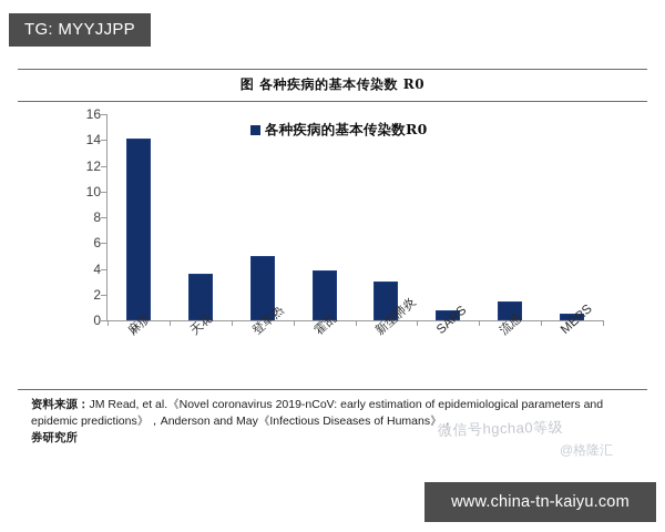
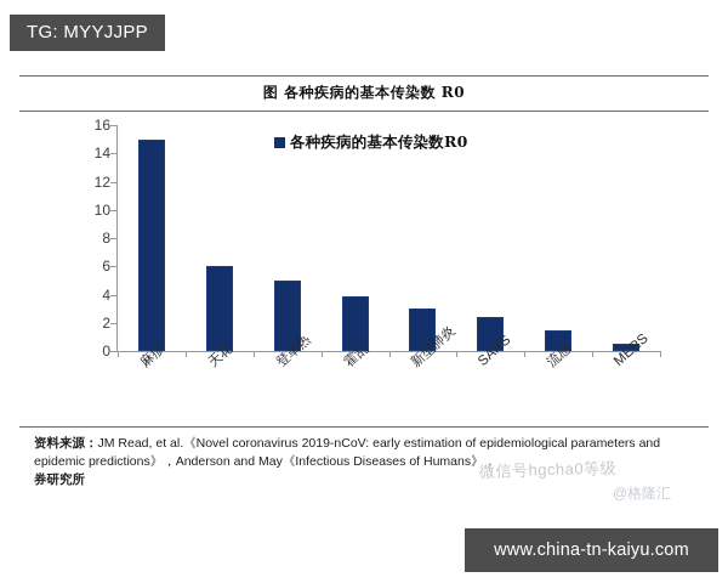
麻疹: 14.1 -> 15.0
天花: 3.6 -> 6.0
SARS: 0.8 -> 2.4
